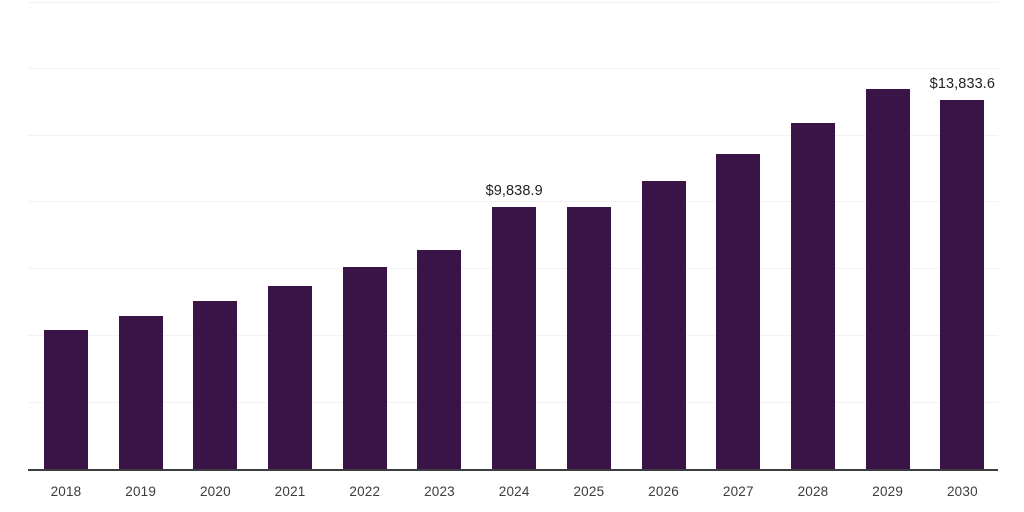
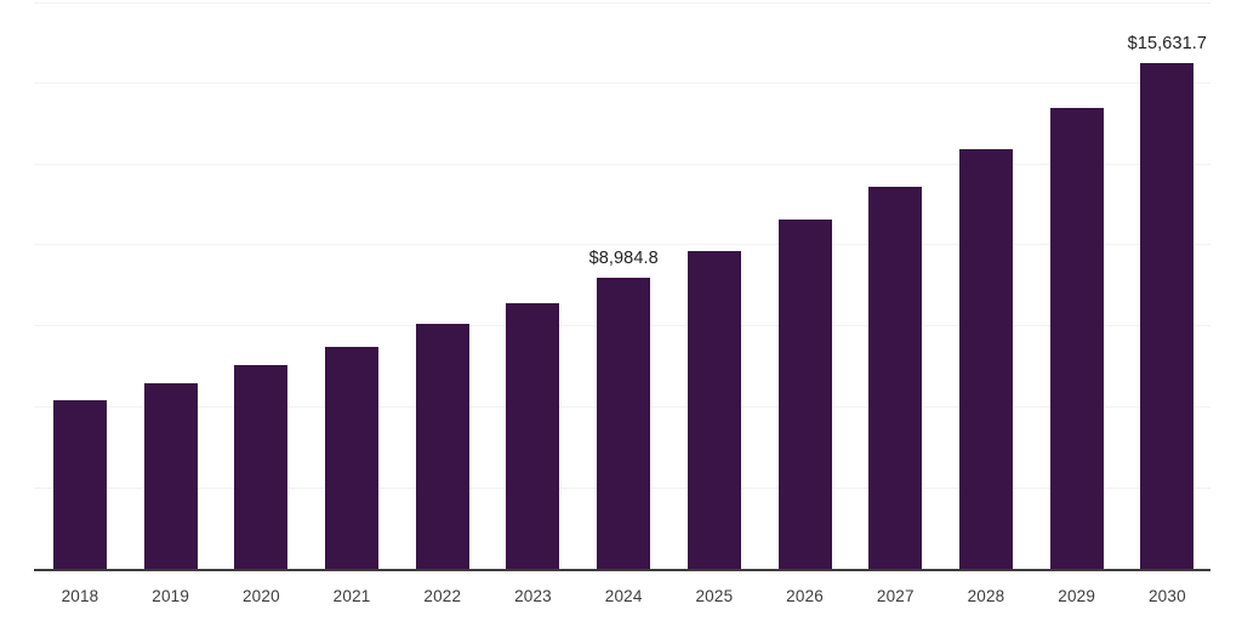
2024: $9,838.9 -> $8,984.8
2030: $13,833.6 -> $15,631.7
